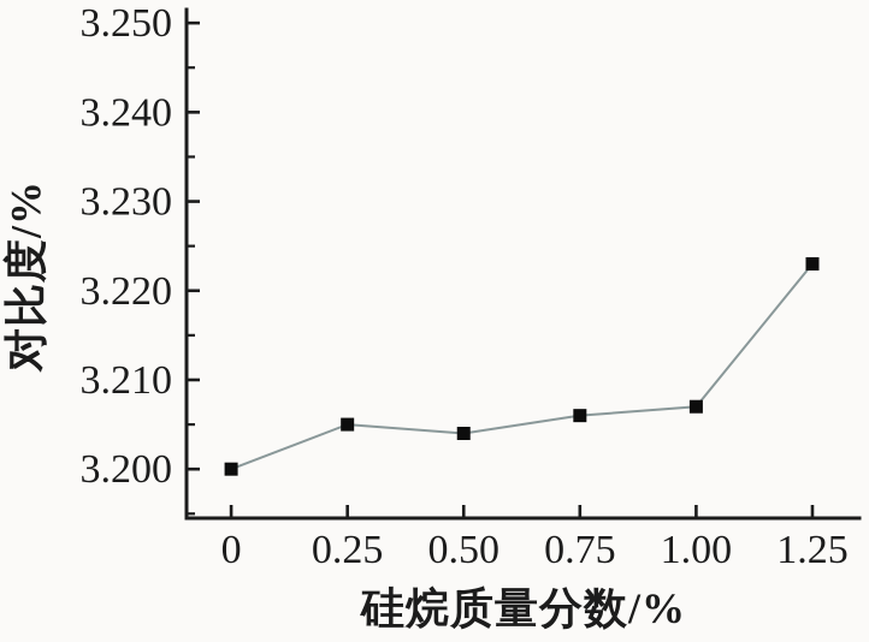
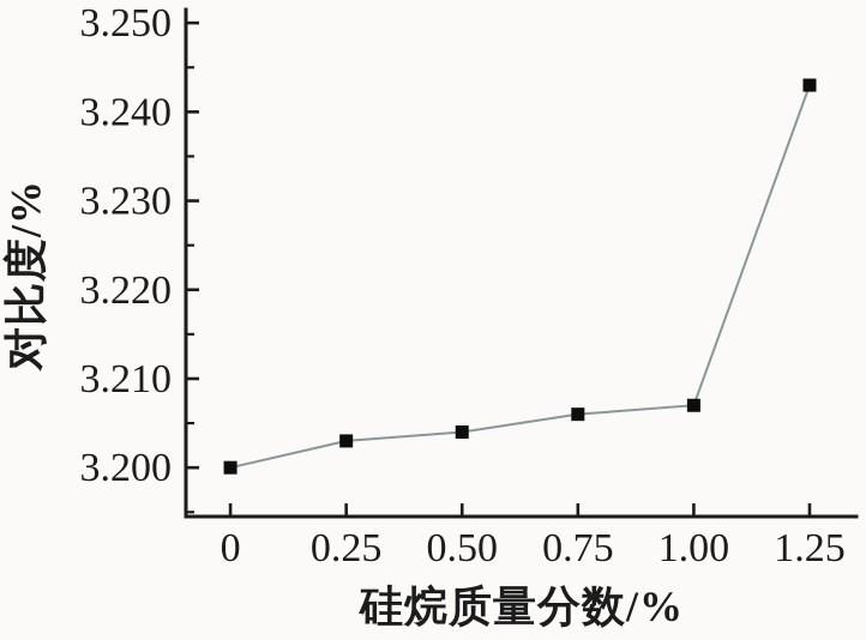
0.25: 3.205 -> 3.203
1.25: 3.223 -> 3.243
